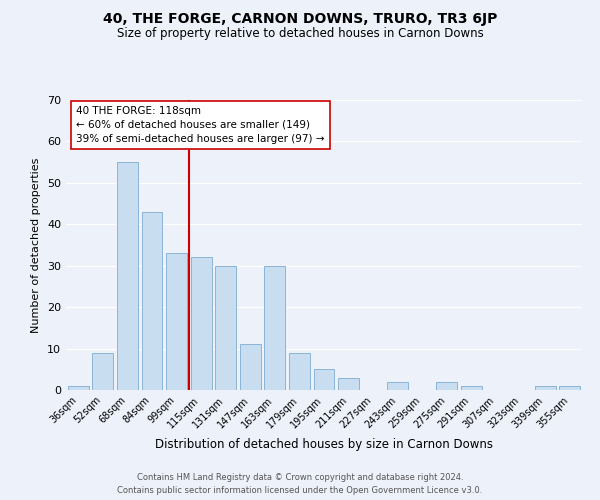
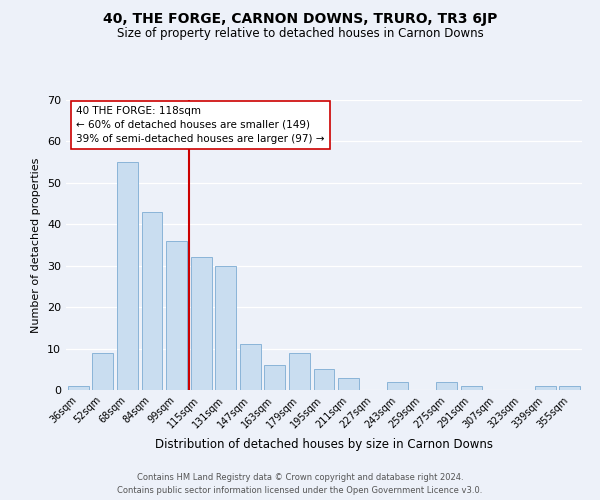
99sqm: 33 -> 36
163sqm: 30 -> 6
